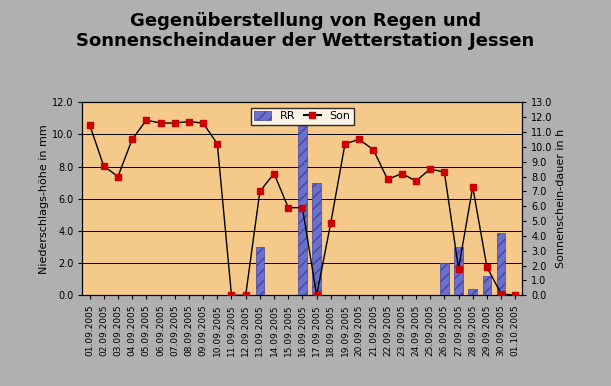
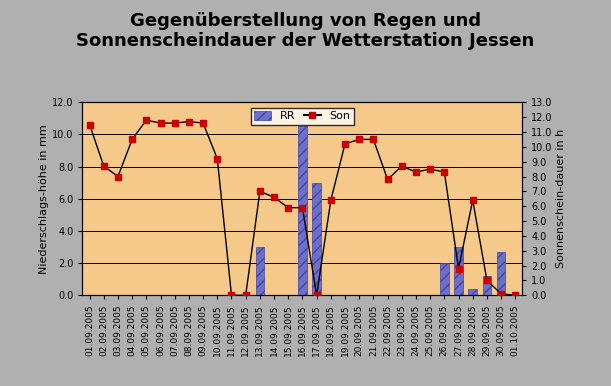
Son/10.09.2005: 10.2 -> 9.2
Son/14.09.2005: 8.2 -> 6.6
Son/18.09.2005: 4.9 -> 6.4
Son/21.09.2005: 9.8 -> 10.5
Son/23.09.2005: 8.2 -> 8.7
Son/24.09.2005: 7.7 -> 8.3
Son/28.09.2005: 7.3 -> 6.4
Son/29.09.2005: 1.9 -> 1.0
RR/30.09.2005: 3.9 -> 2.7
